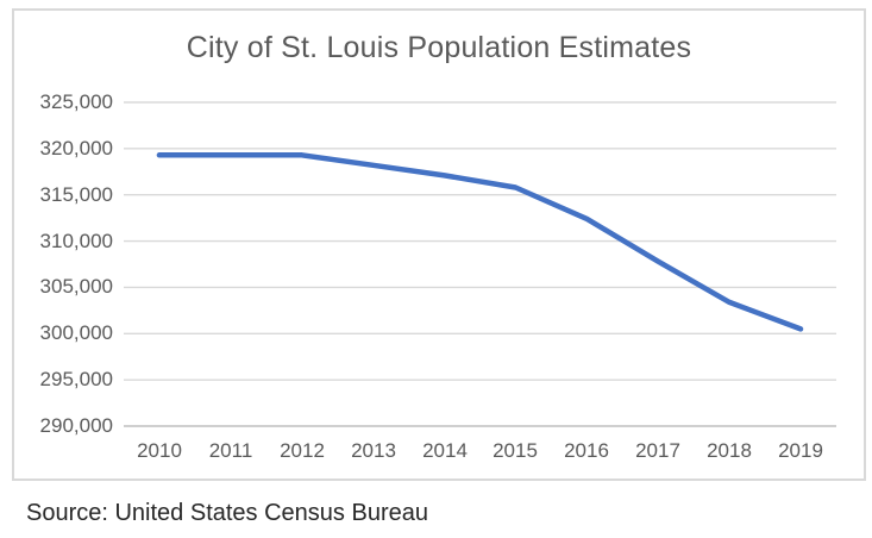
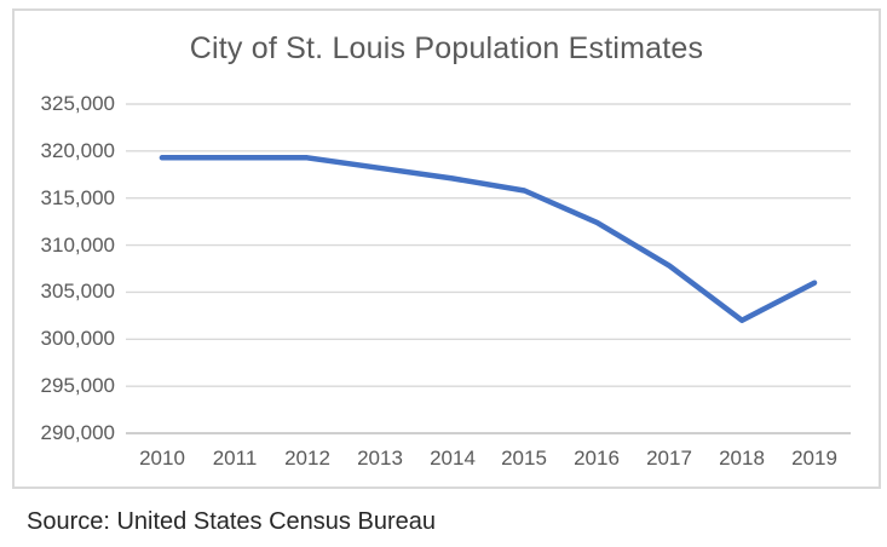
2018: 303000 -> 302000
2019: 300000 -> 306000
